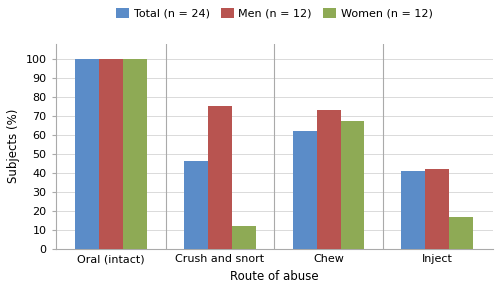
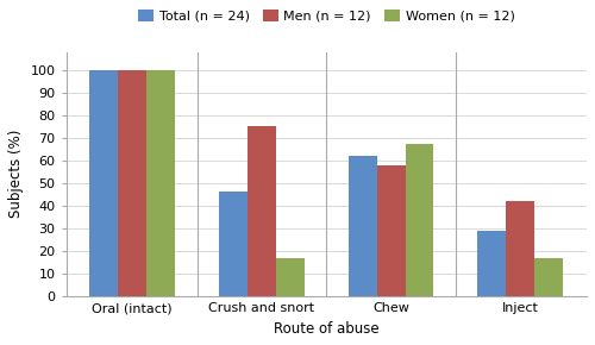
Women (n = 12)/Crush and snort: 12 -> 17
Men (n = 12)/Chew: 73 -> 58
Total (n = 24)/Inject: 41 -> 29
